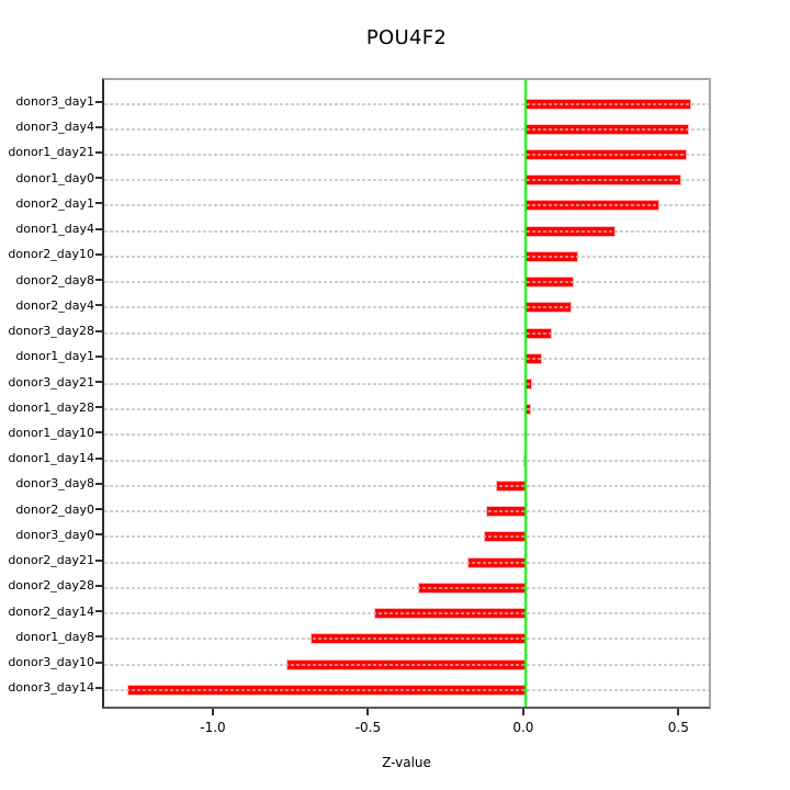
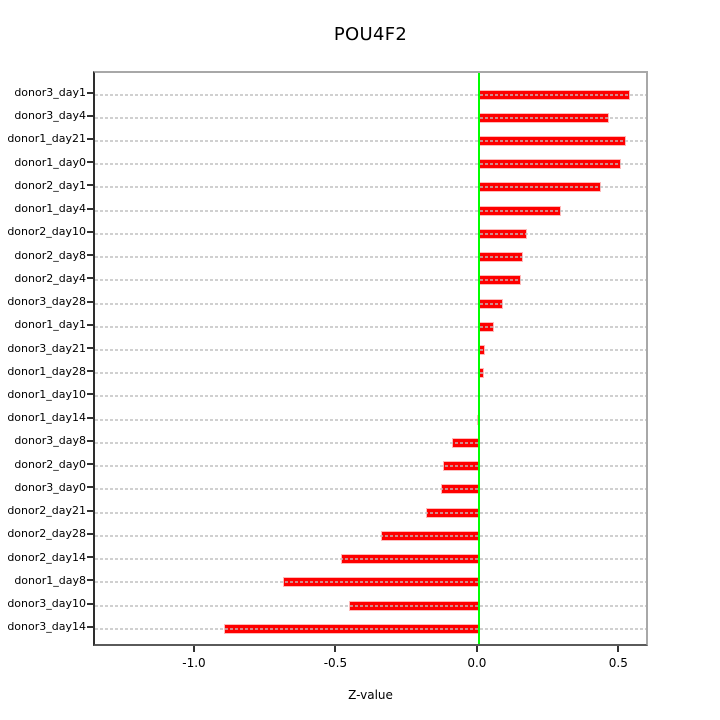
donor3_day4: 0.53 -> 0.46
donor3_day10: -0.77 -> -0.46
donor3_day14: -1.28 -> -0.90
